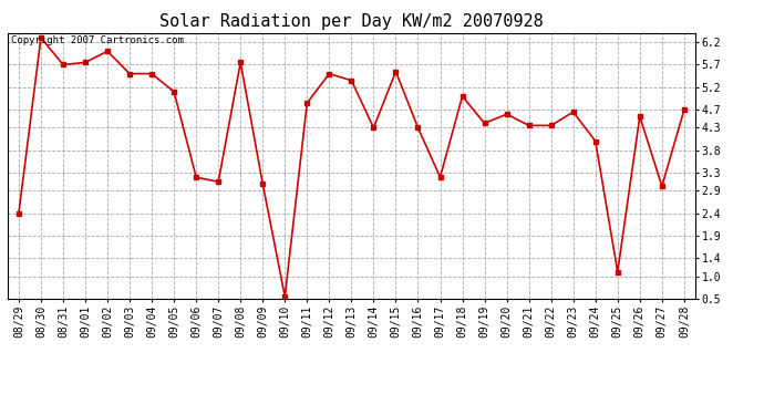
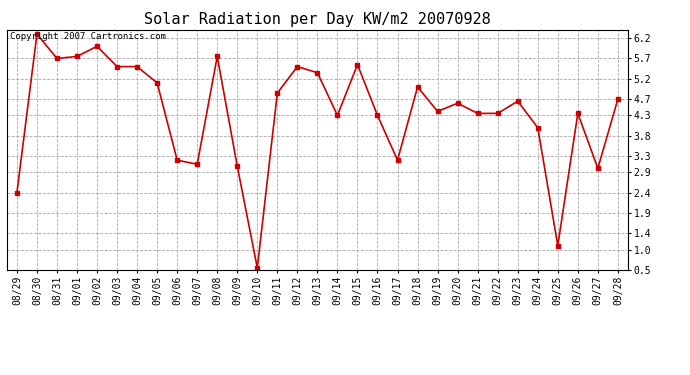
09/26: 4.55 -> 4.35
